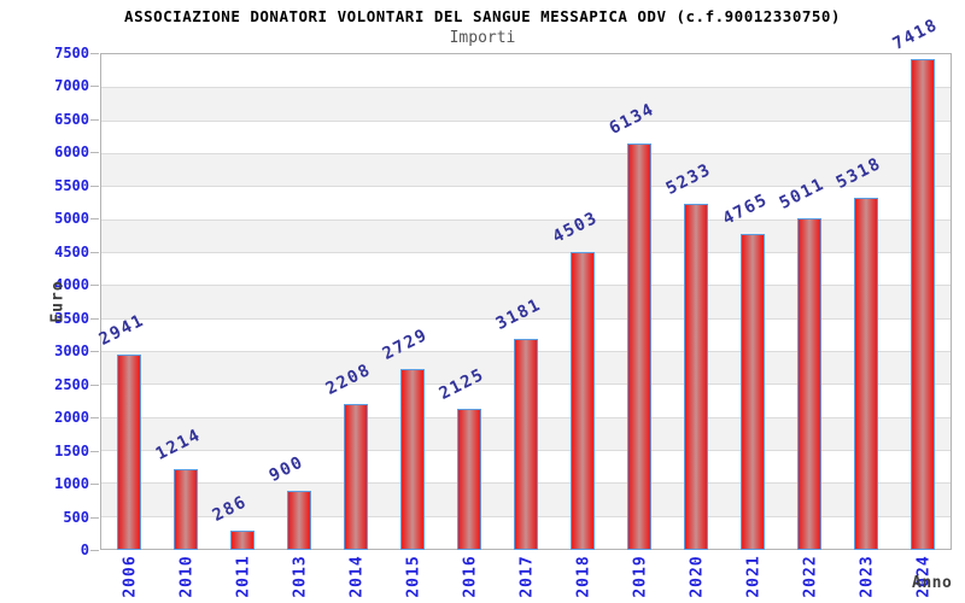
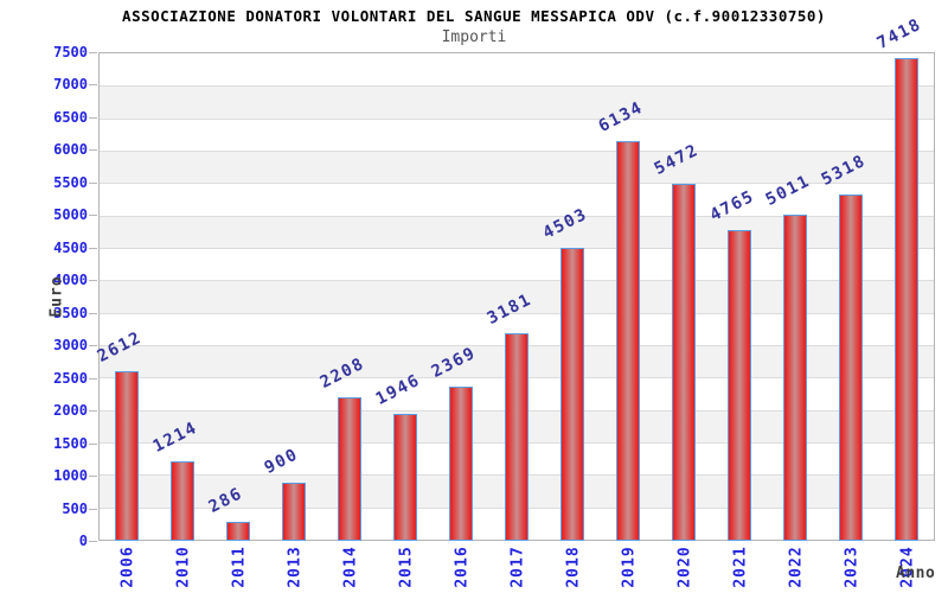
2006: 2941 -> 2612
2015: 2729 -> 1946
2016: 2125 -> 2369
2020: 5233 -> 5472
